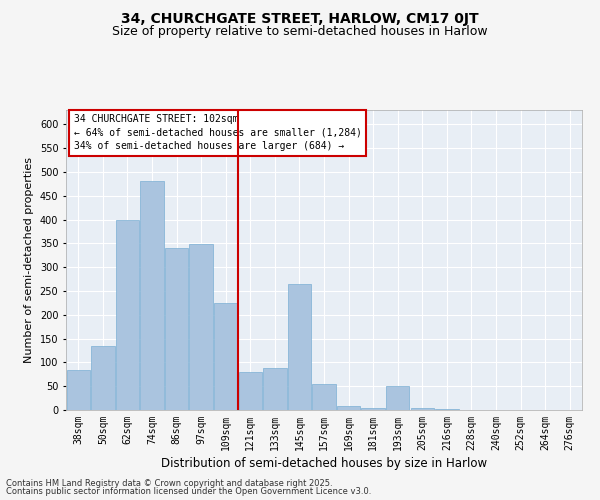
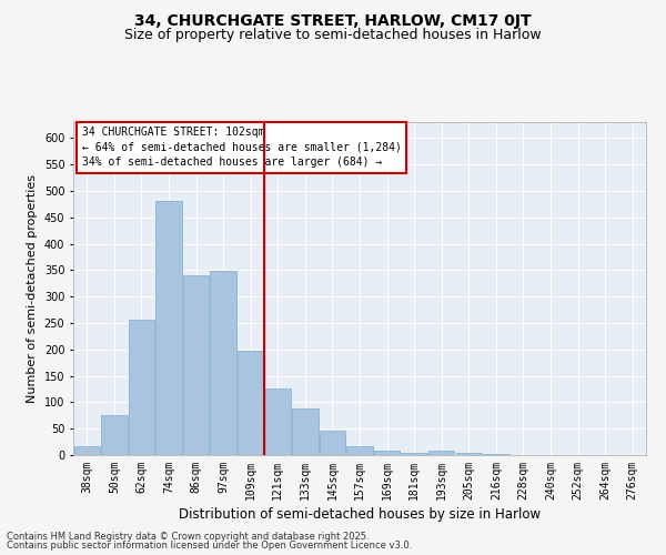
38sqm: 85 -> 17
50sqm: 135 -> 75
62sqm: 400 -> 256
109sqm: 225 -> 198
121sqm: 80 -> 125
145sqm: 265 -> 47
157sqm: 55 -> 17
193sqm: 50 -> 8
